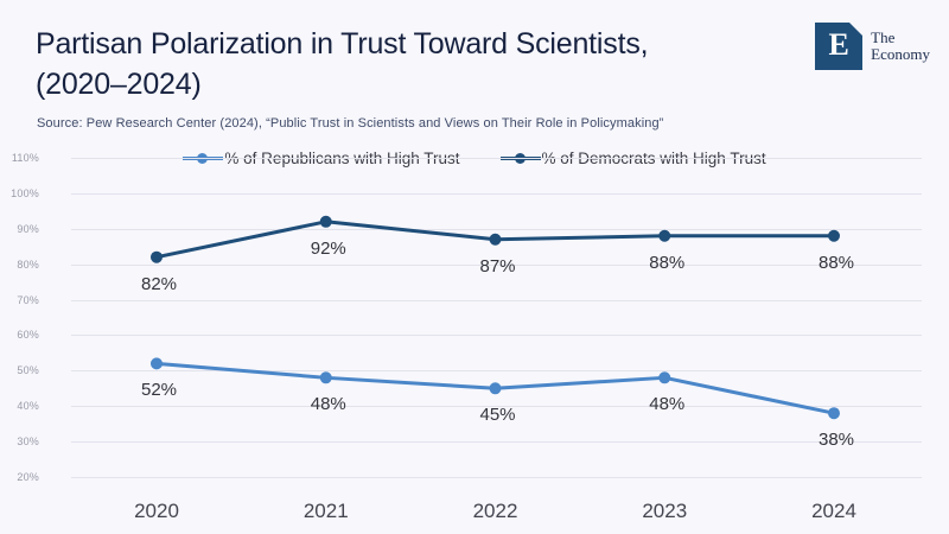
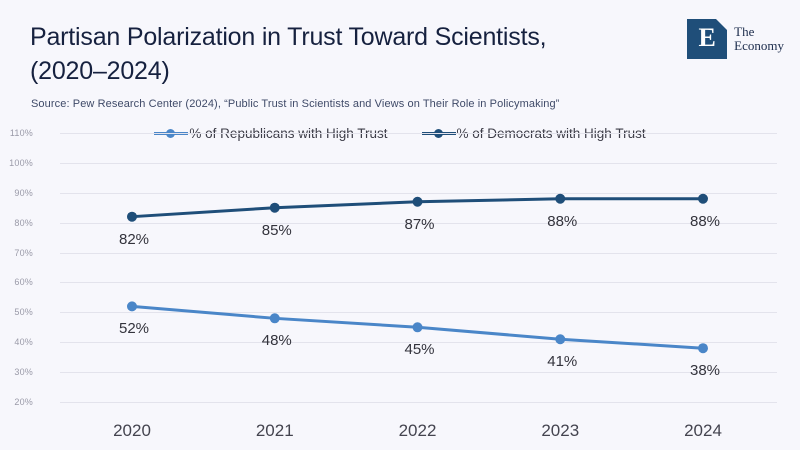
% of Democrats with High Trust/2021: 92% -> 85%
% of Republicans with High Trust/2023: 48% -> 41%
